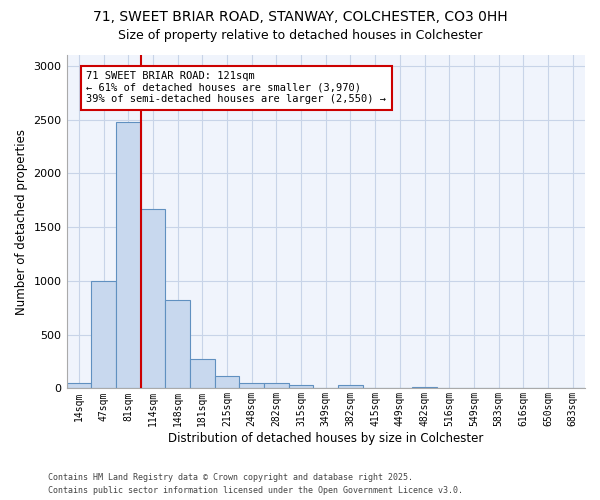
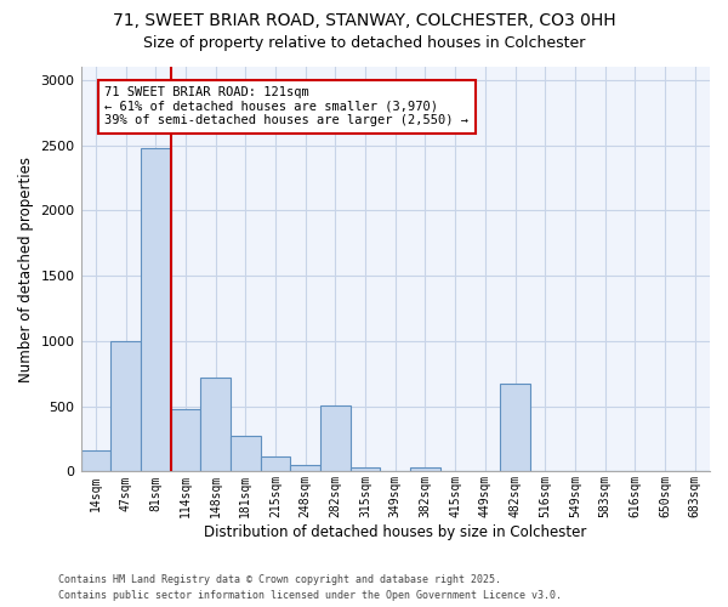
14sqm: 50 -> 160
114sqm: 1670 -> 480
148sqm: 820 -> 720
282sqm: 60 -> 510
482sqm: 20 -> 670
